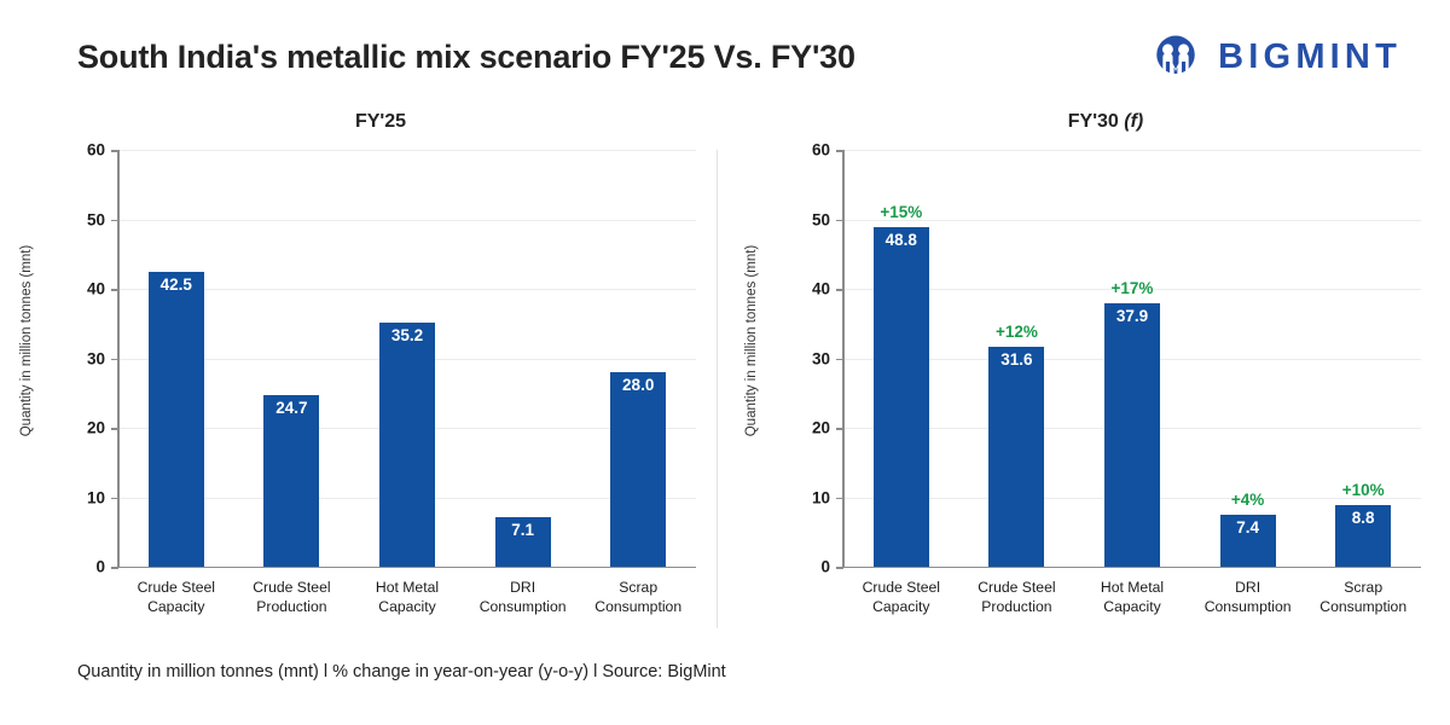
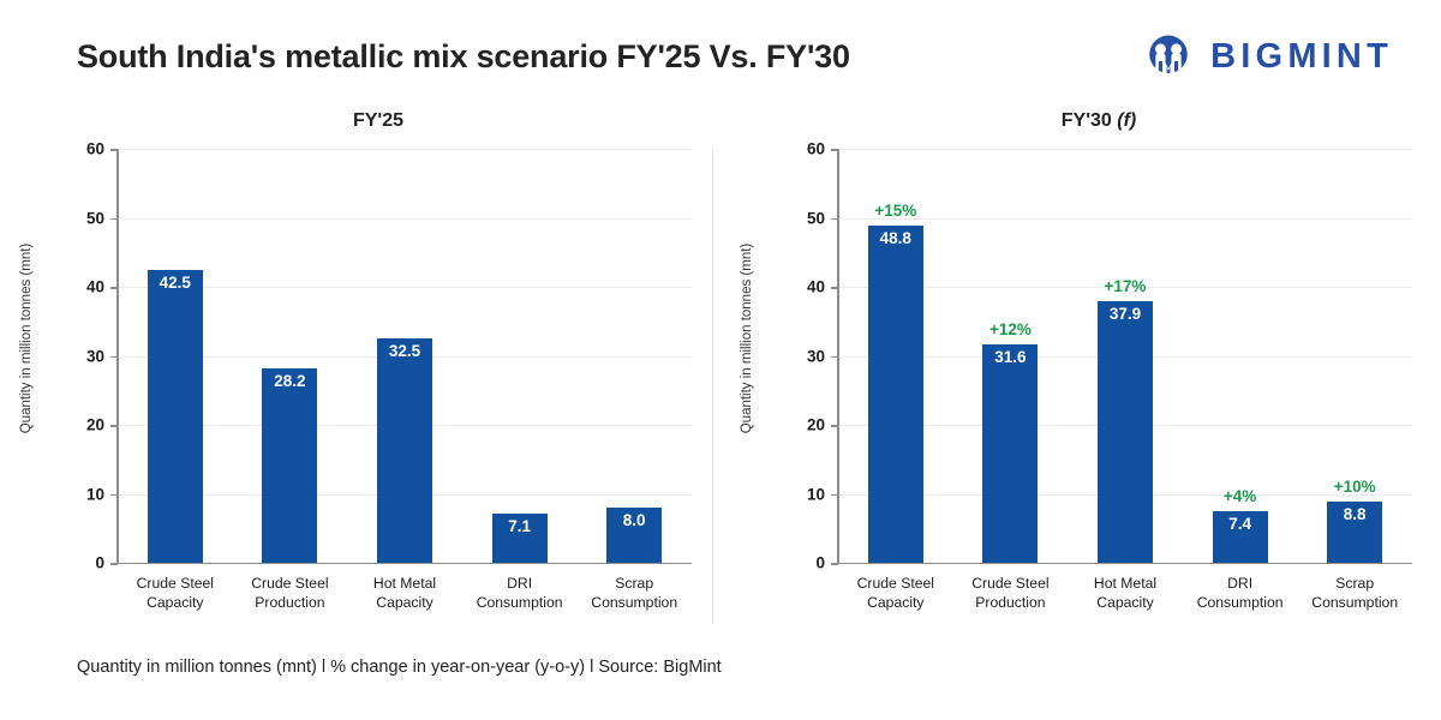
FY'25/Crude Steel Production: 24.7 -> 28.2
FY'25/Hot Metal Capacity: 35.2 -> 32.5
FY'25/Scrap Consumption: 28.0 -> 8.0
